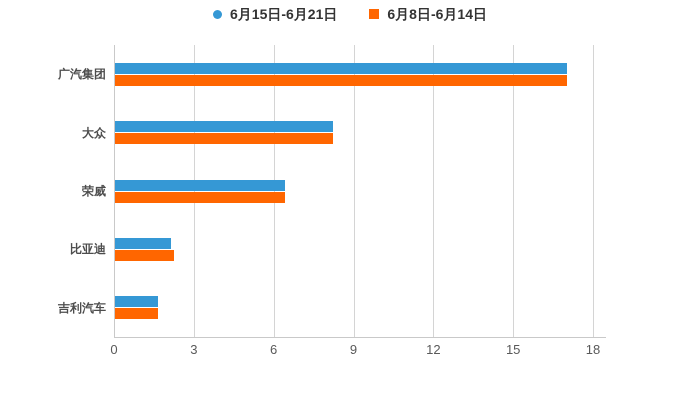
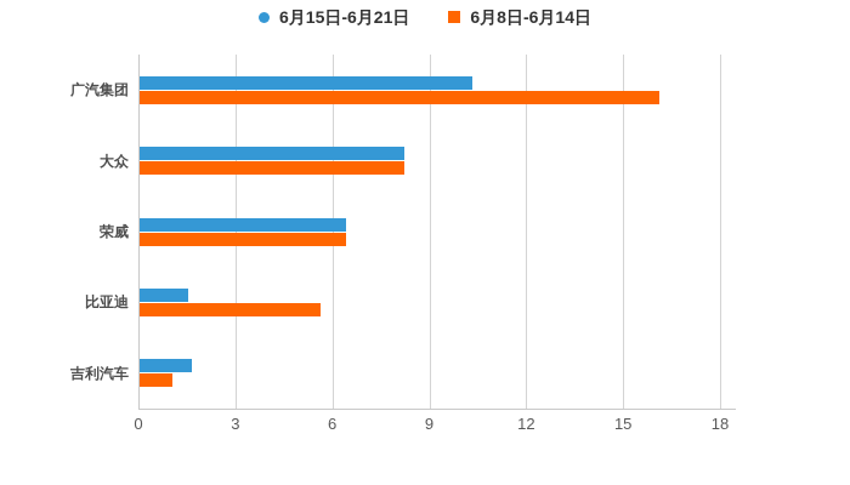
6月15日-6月21日/广汽集团: 17.0 -> 10.3
6月8日-6月14日/广汽集团: 17.0 -> 16.1
6月15日-6月21日/比亚迪: 2.1 -> 1.5
6月8日-6月14日/比亚迪: 2.2 -> 5.6
6月8日-6月14日/吉利汽车: 1.6 -> 1.0
